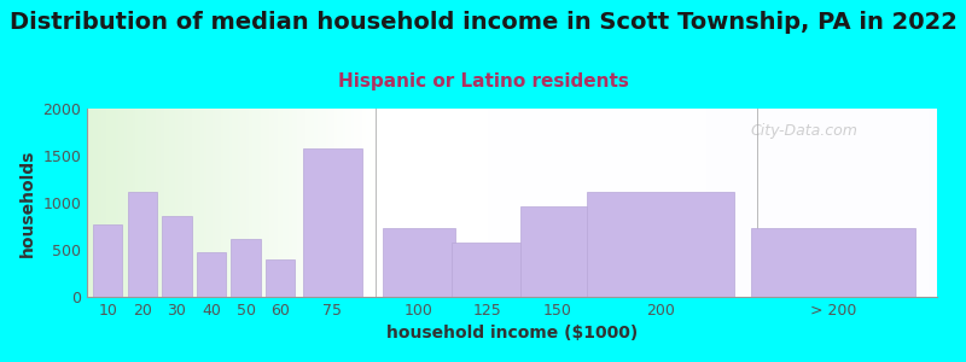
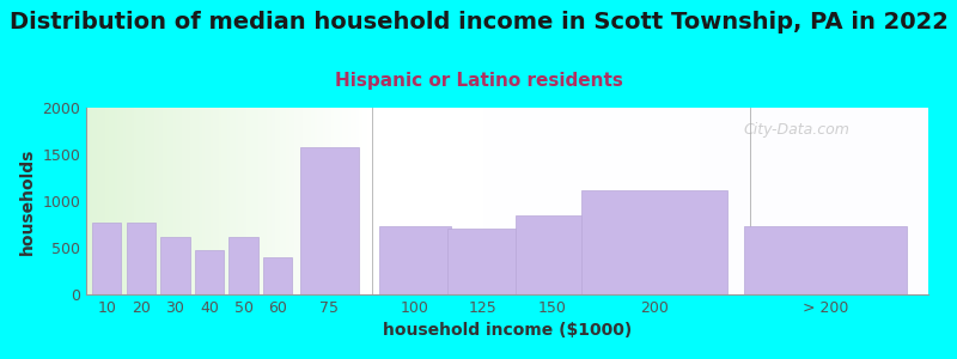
20: 1120 -> 780
30: 860 -> 620
125: 580 -> 710
150: 960 -> 840
